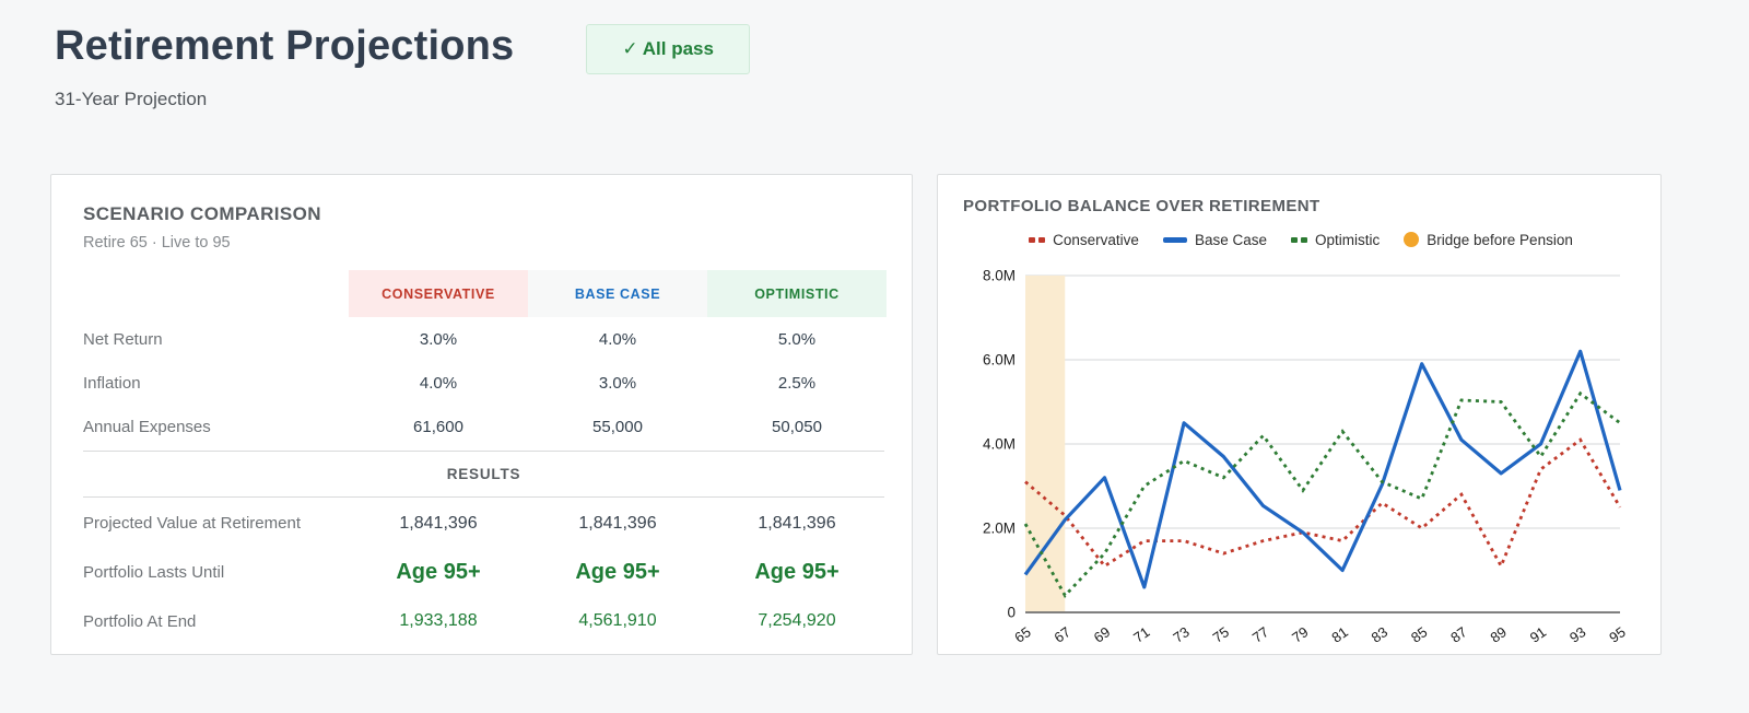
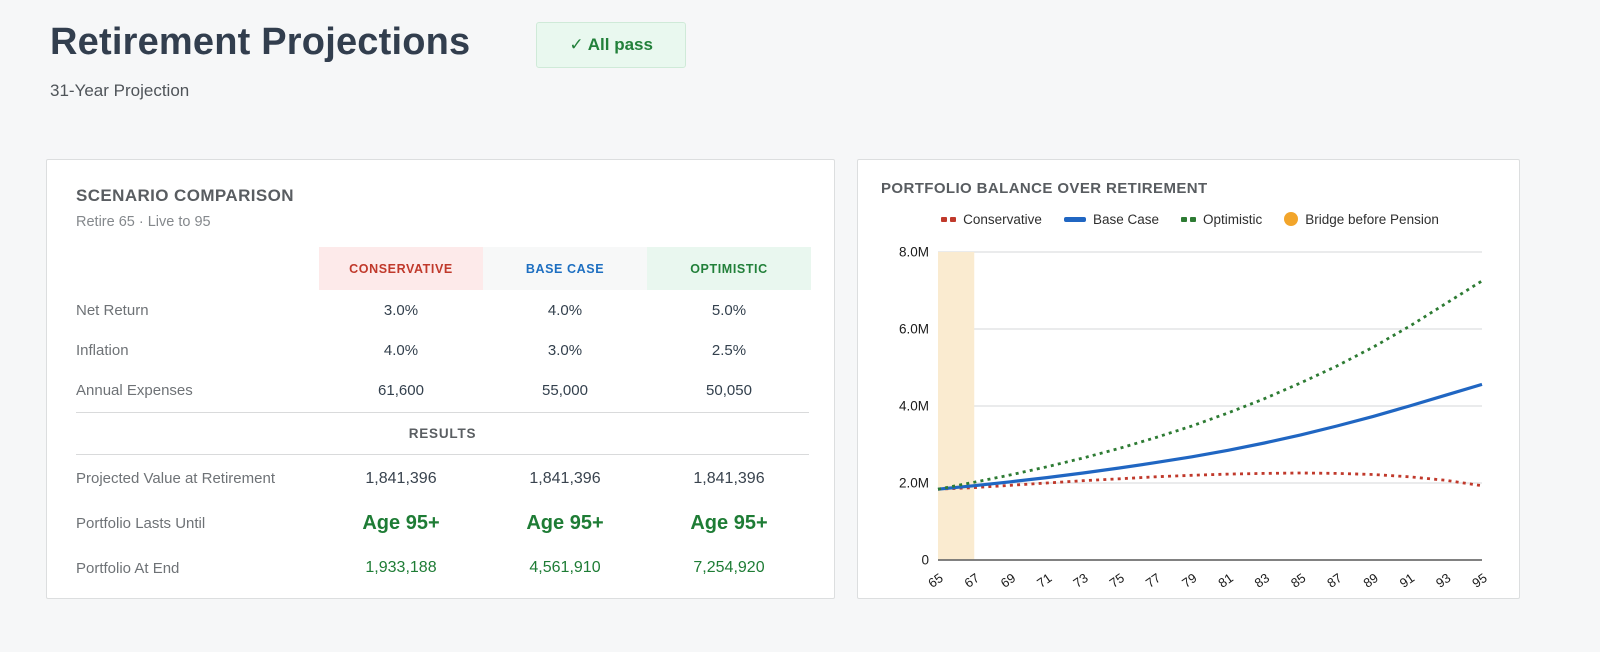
Conservative/65: 3.1M -> 1.8M
Base Case/65: 0.9M -> 1.8M
Optimistic/65: 2.1M -> 1.8M
Conservative/67: 2.3M -> 1.9M
Base Case/67: 2.2M -> 1.9M
Optimistic/67: 0.4M -> 2.0M
Conservative/69: 1.1M -> 1.9M
Base Case/69: 3.2M -> 2.0M
Optimistic/69: 1.4M -> 2.2M
Conservative/71: 1.7M -> 2.0M
Base Case/71: 0.6M -> 2.1M
Optimistic/71: 3.0M -> 2.4M
Conservative/73: 1.7M -> 2.1M
Base Case/73: 4.5M -> 2.3M
Optimistic/73: 3.6M -> 2.6M
Conservative/75: 1.4M -> 2.1M
Base Case/75: 3.7M -> 2.4M
Optimistic/75: 3.2M -> 2.9M
Conservative/77: 1.7M -> 2.2M
Optimistic/77: 4.2M -> 3.2M
Conservative/79: 1.9M -> 2.2M
Base Case/79: 1.9M -> 2.7M
Optimistic/79: 2.9M -> 3.5M
Conservative/81: 1.7M -> 2.2M
Base Case/81: 1.0M -> 2.9M
Optimistic/81: 4.3M -> 3.8M
Conservative/83: 2.6M -> 2.2M
Optimistic/83: 3.1M -> 4.2M
Conservative/85: 2.0M -> 2.3M
Base Case/85: 5.9M -> 3.2M
Optimistic/85: 2.7M -> 4.6M
Conservative/87: 2.8M -> 2.2M
Base Case/87: 4.1M -> 3.5M
Conservative/89: 1.1M -> 2.2M
Base Case/89: 3.3M -> 3.7M
Optimistic/89: 5.0M -> 5.5M
Conservative/91: 3.4M -> 2.2M
Optimistic/91: 3.7M -> 6.1M
Conservative/93: 4.1M -> 2.1M
Base Case/93: 6.2M -> 4.3M
Optimistic/93: 5.2M -> 6.7M
Conservative/95: 2.5M -> 1.9M
Base Case/95: 2.9M -> 4.6M
Optimistic/95: 4.5M -> 7.2M
